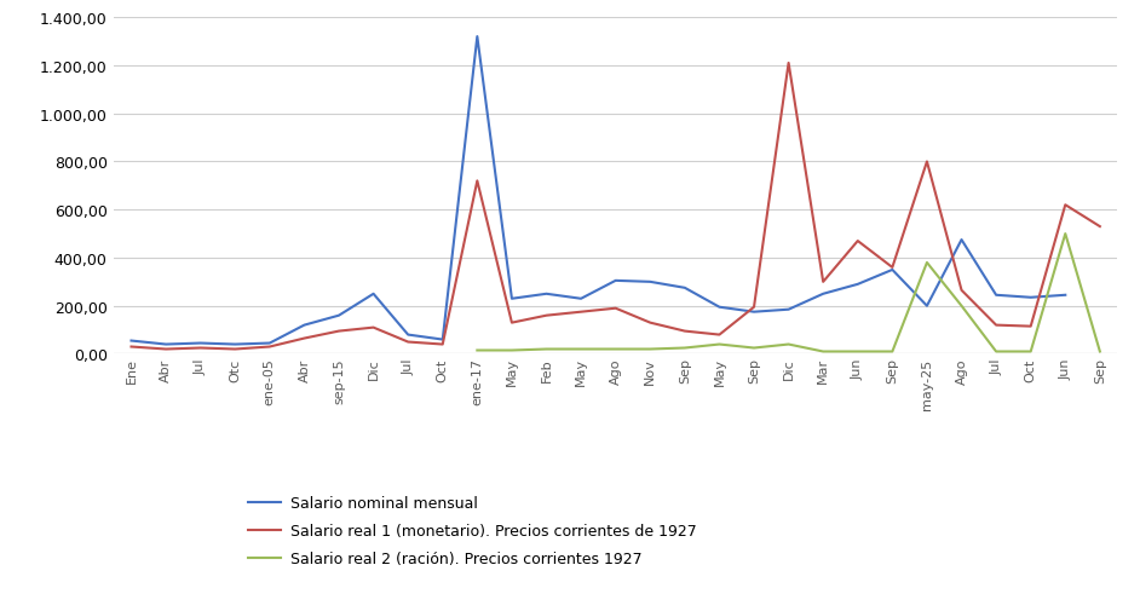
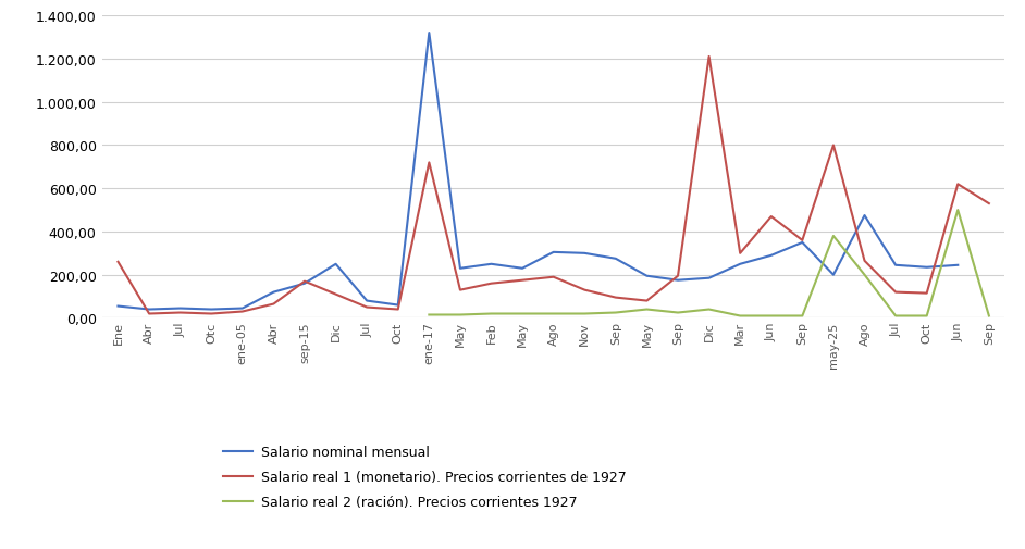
Salario real 1 (monetario). Precios corrientes de 1927/Ene: 30 -> 260
Salario real 1 (monetario). Precios corrientes de 1927/sep-15: 100 -> 170
